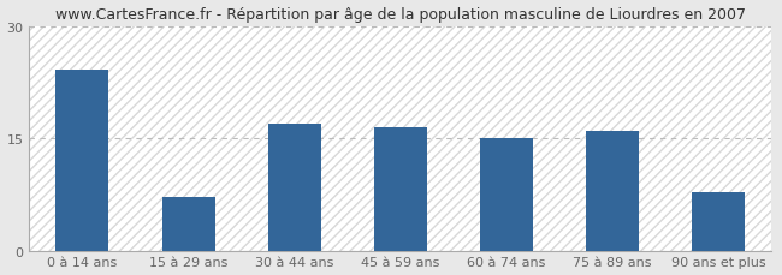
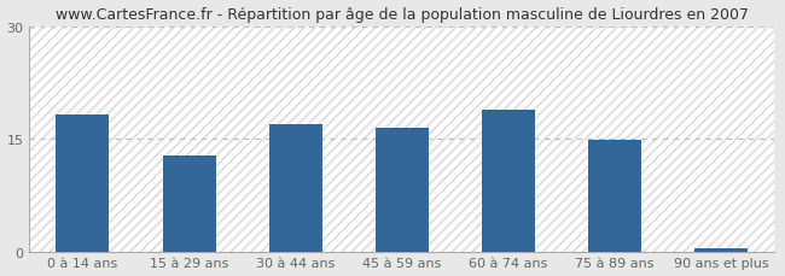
0 à 14 ans: 24.2 -> 18.2
15 à 29 ans: 7.2 -> 12.7
60 à 74 ans: 15.0 -> 18.8
75 à 89 ans: 16.0 -> 14.8
90 ans et plus: 7.8 -> 0.4
